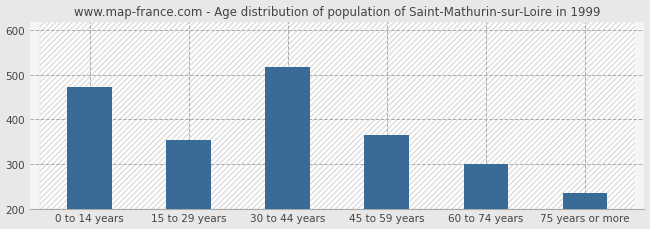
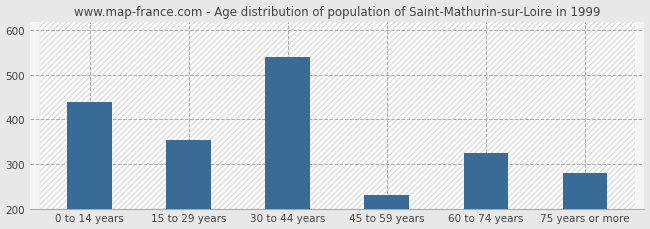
0 to 14 years: 473 -> 440
30 to 44 years: 518 -> 540
45 to 59 years: 365 -> 230
60 to 74 years: 300 -> 325
75 years or more: 234 -> 280
